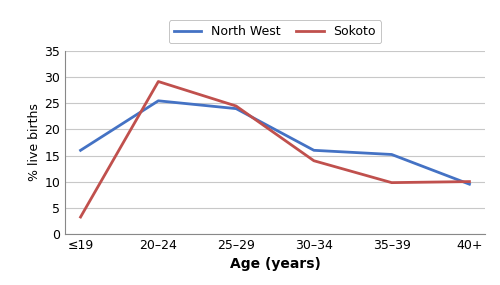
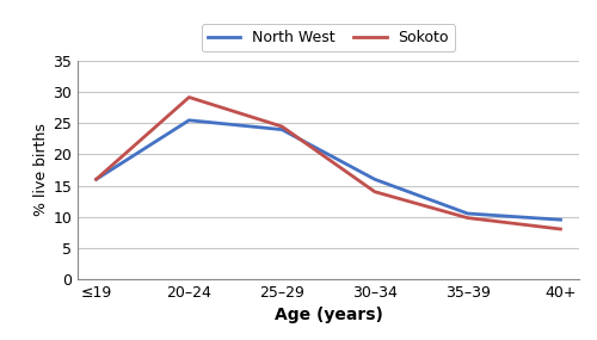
Sokoto/≤19: 3.2 -> 16.0
North West/35–39: 15.2 -> 10.5
Sokoto/40+: 10.0 -> 8.0
